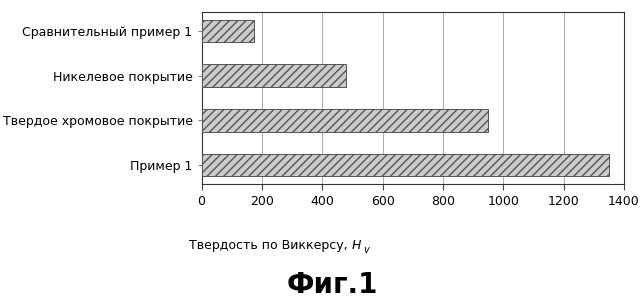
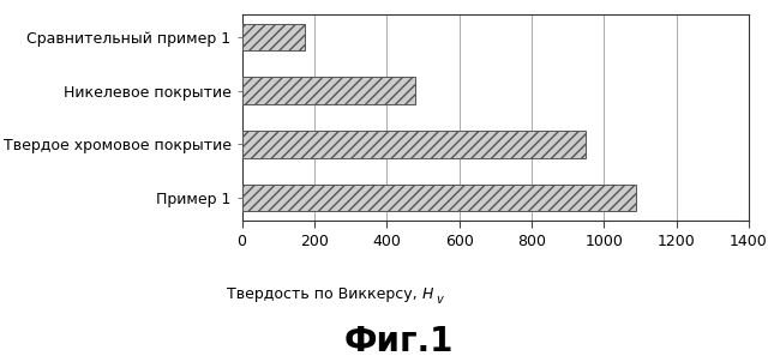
Пример 1: 1350 -> 1090
